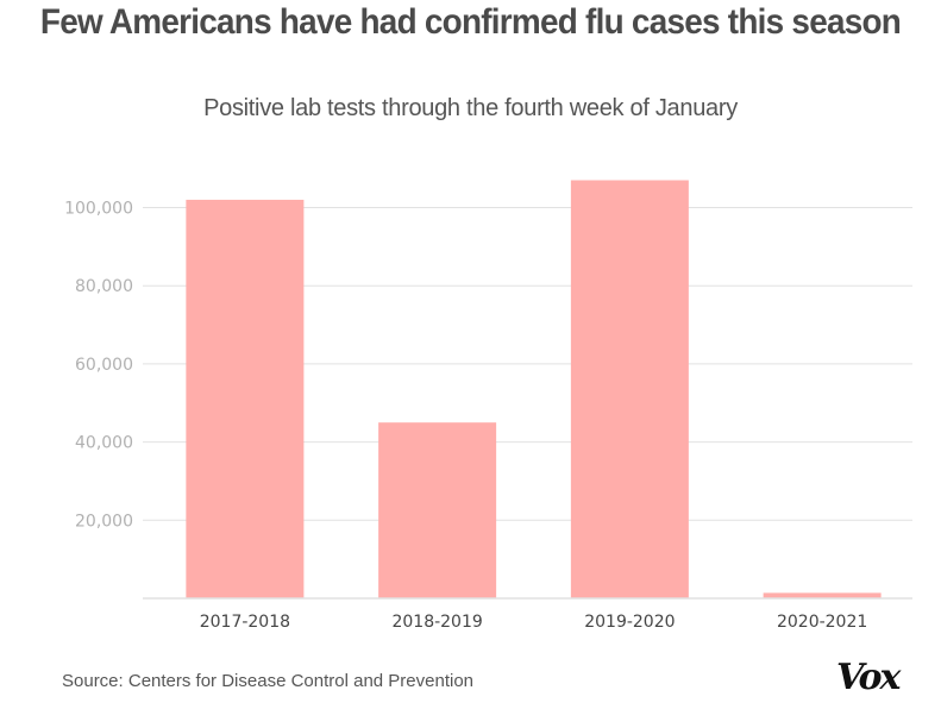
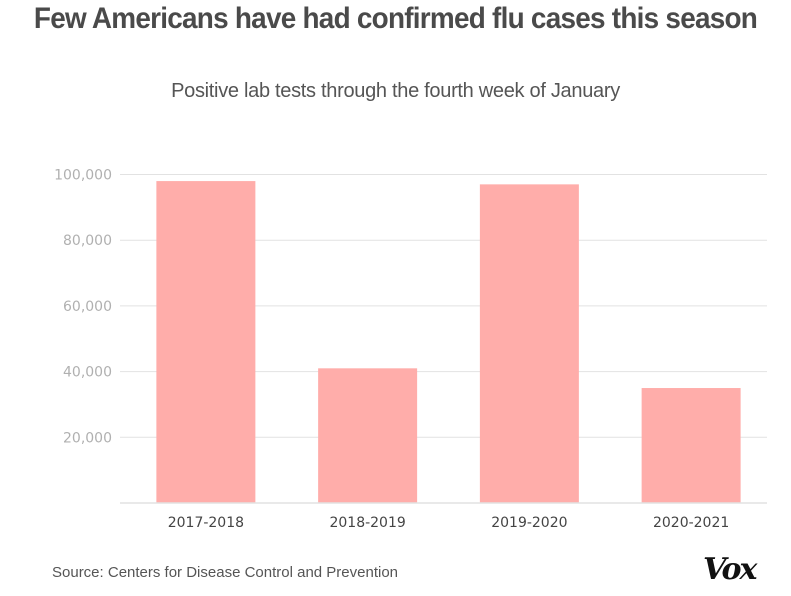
2017-2018: 102000 -> 98000
2018-2019: 45000 -> 41000
2019-2020: 107000 -> 97000
2020-2021: 1000 -> 35000
